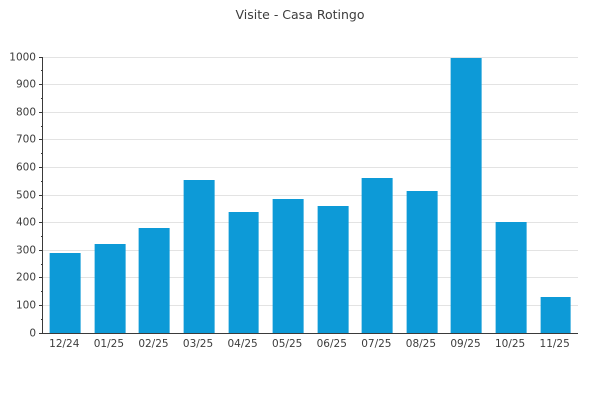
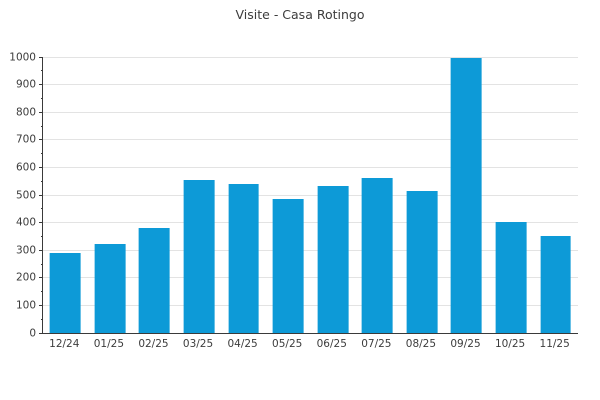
04/25: 440 -> 540
06/25: 460 -> 530
11/25: 130 -> 350
